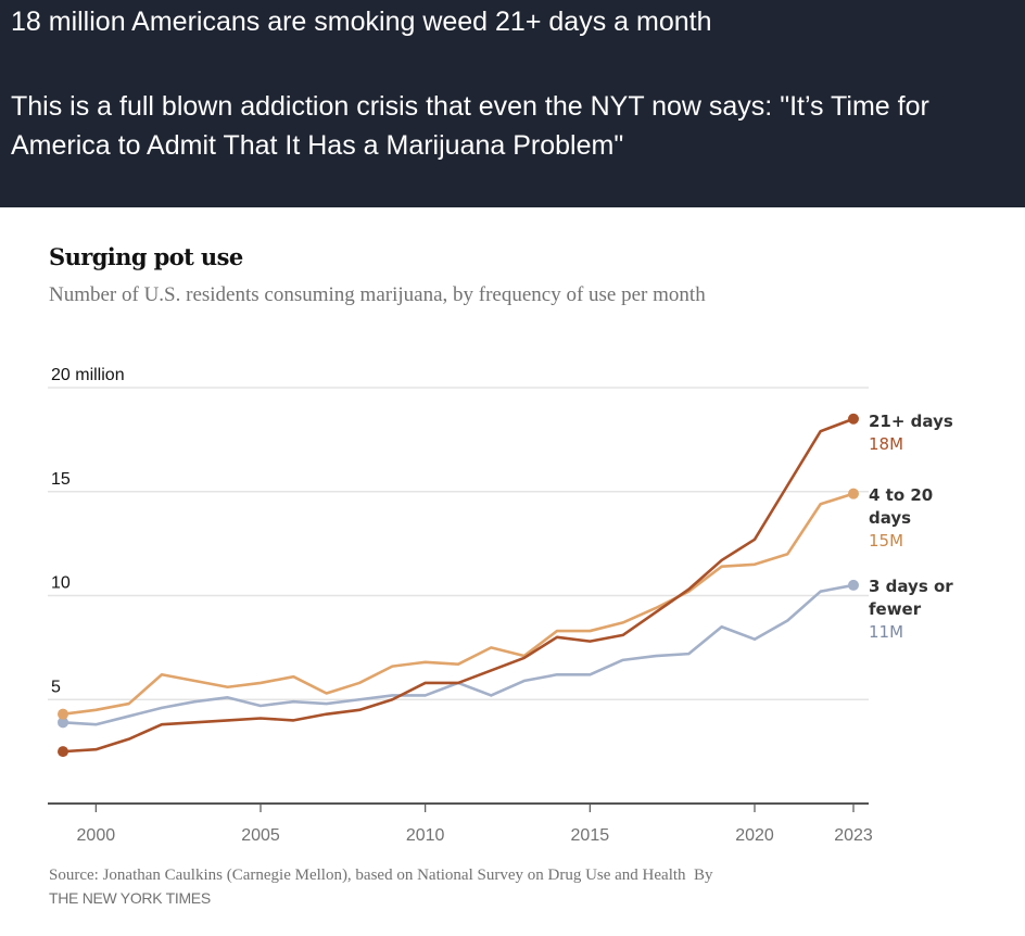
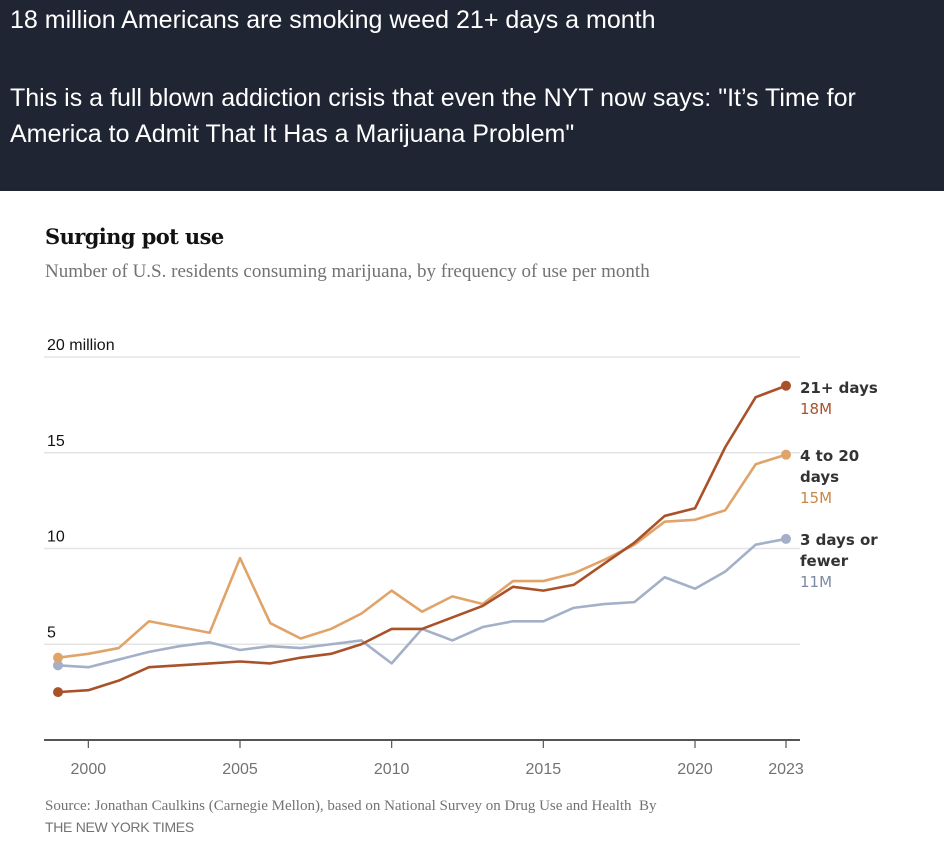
4 to 20 days/2005: 5.8 -> 9.5
4 to 20 days/2010: 6.8 -> 7.8
3 days or fewer/2010: 5.2 -> 4.0
21+ days/2020: 12.7 -> 12.1
